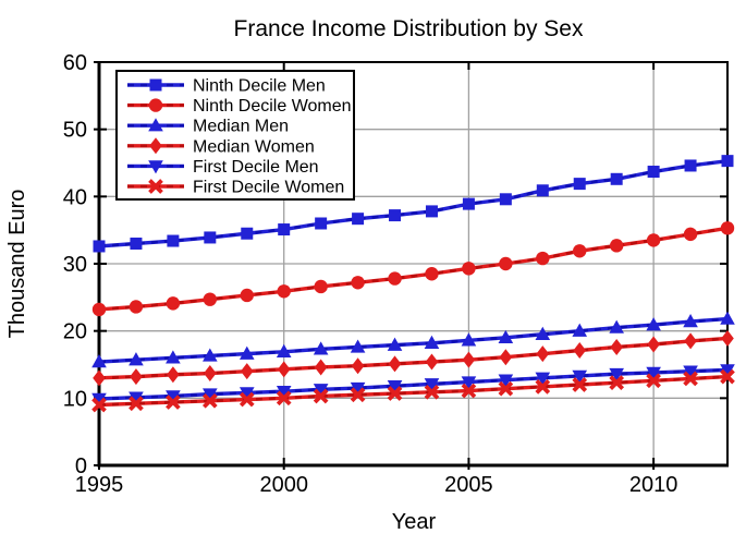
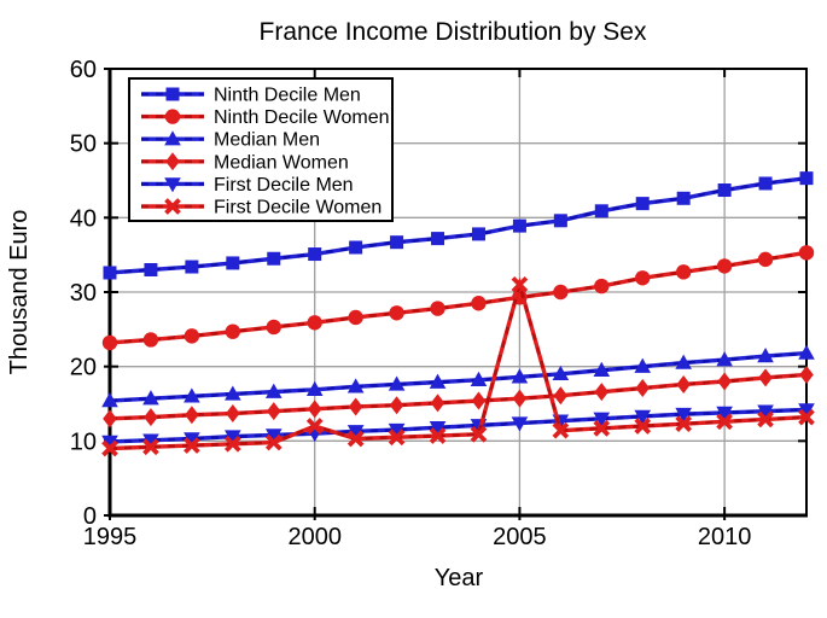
First Decile Women/2000: 10 -> 12
First Decile Women/2005: 11 -> 31
